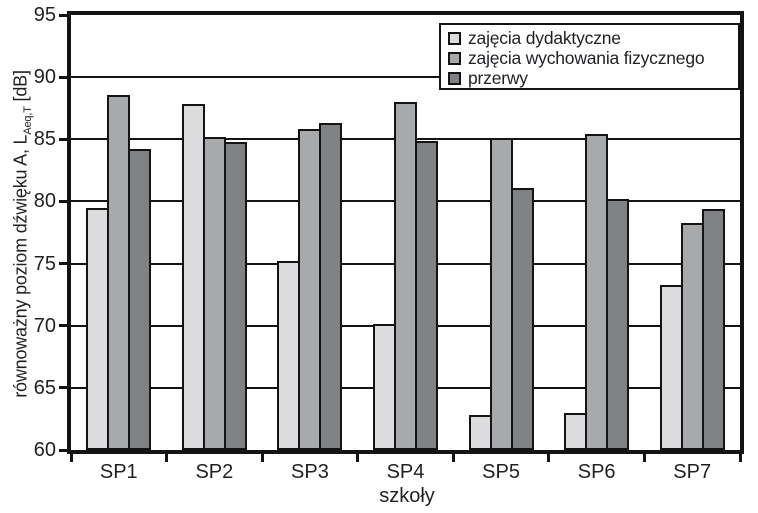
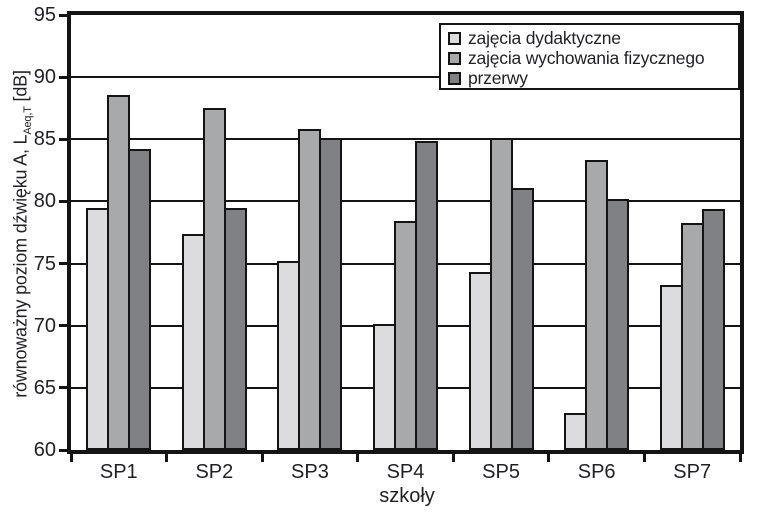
zajęcia dydaktyczne/SP2: 87.8 -> 77.4
zajęcia wychowania fizycznego/SP2: 85.2 -> 87.5
przerwy/SP2: 84.8 -> 79.5
przerwy/SP3: 86.3 -> 85.1
zajęcia wychowania fizycznego/SP4: 88.0 -> 78.4
zajęcia dydaktyczne/SP5: 62.8 -> 74.3
zajęcia wychowania fizycznego/SP6: 85.4 -> 83.3
